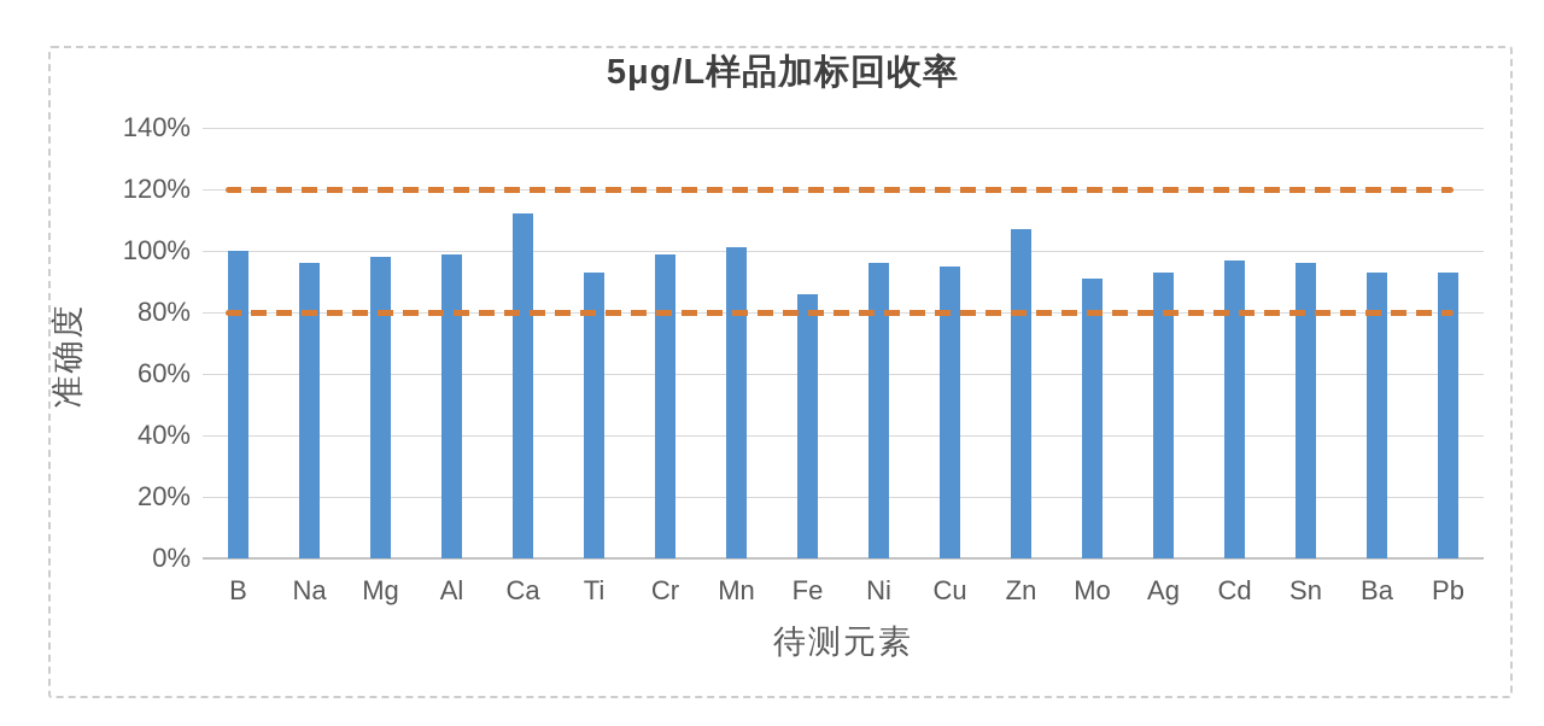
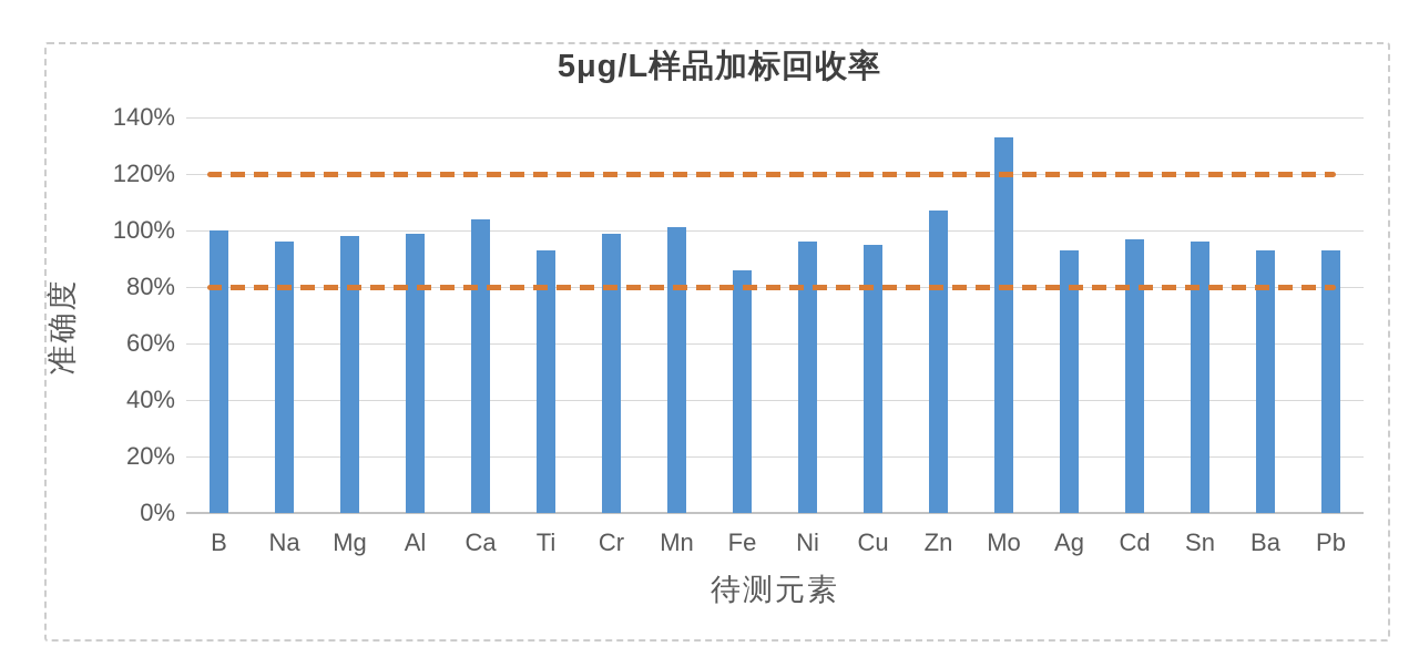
Ca: 112% -> 104%
Mo: 91% -> 133%
